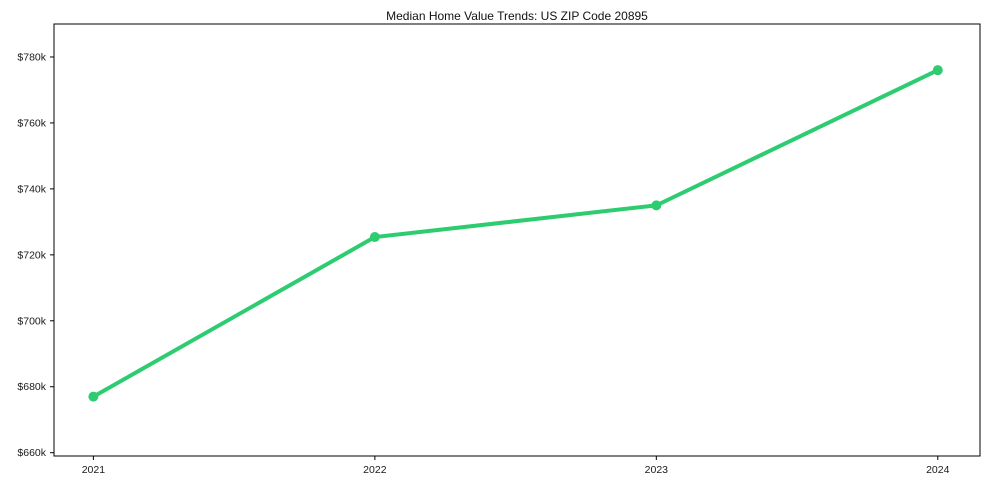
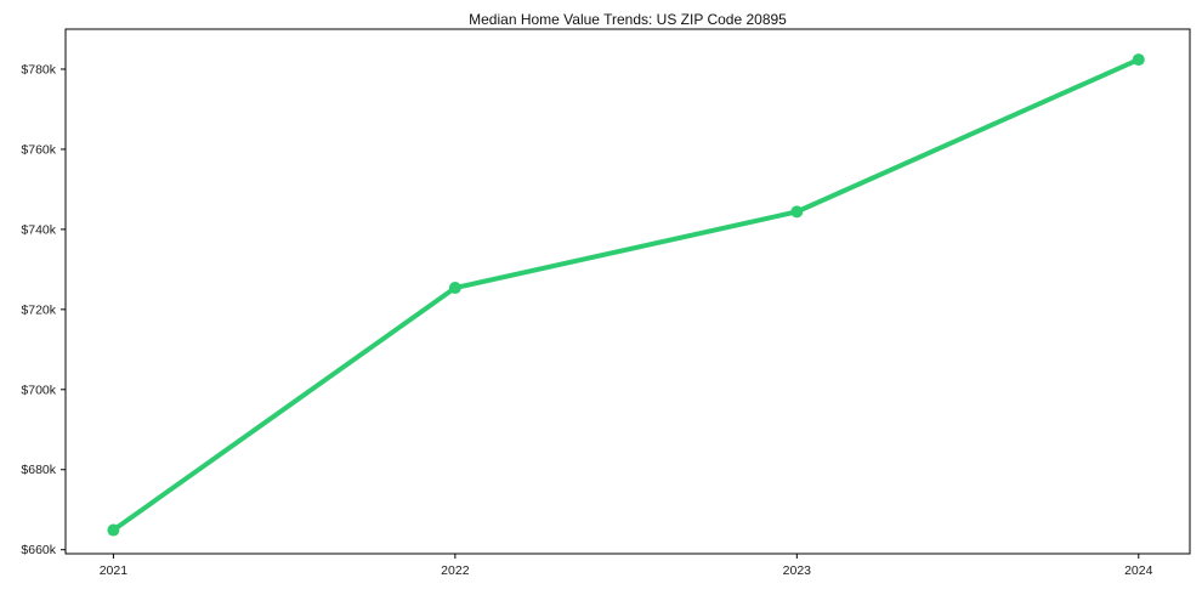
2021: $677k -> $665k
2023: $735k -> $744k
2024: $776k -> $782k
